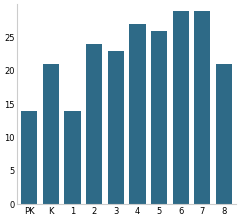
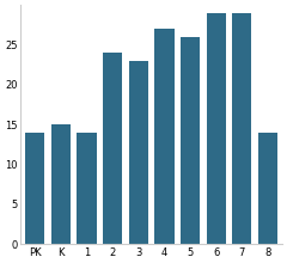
K: 21 -> 15
8: 21 -> 14
